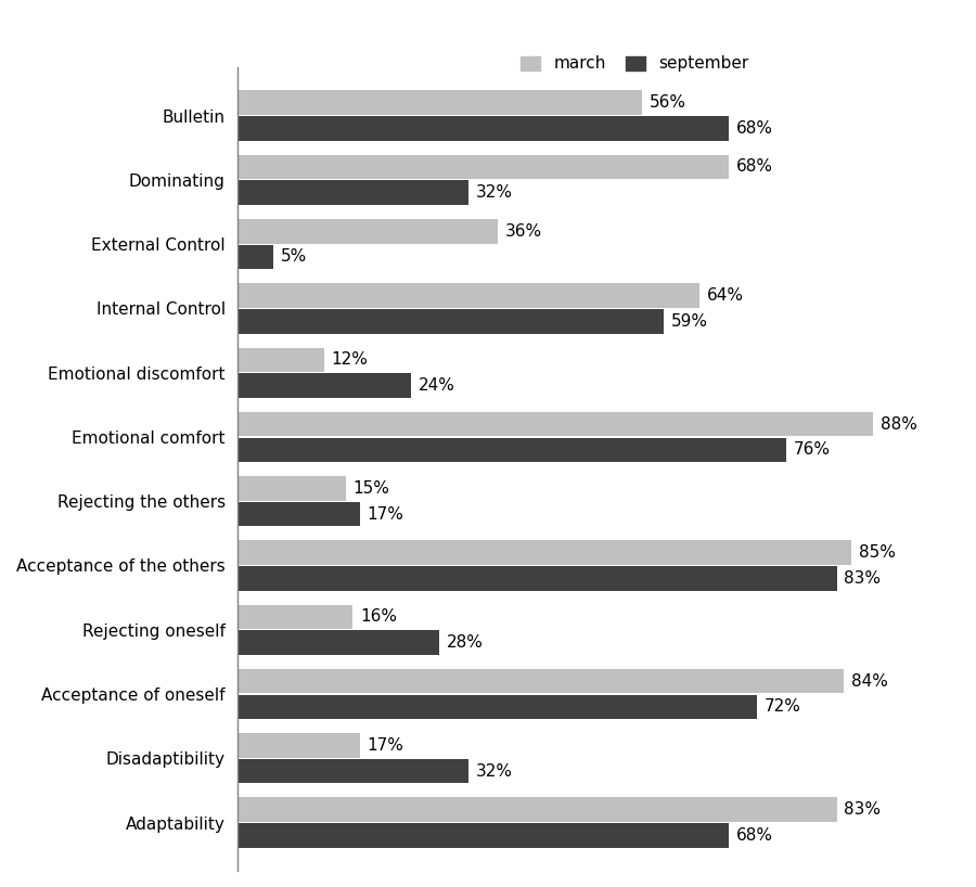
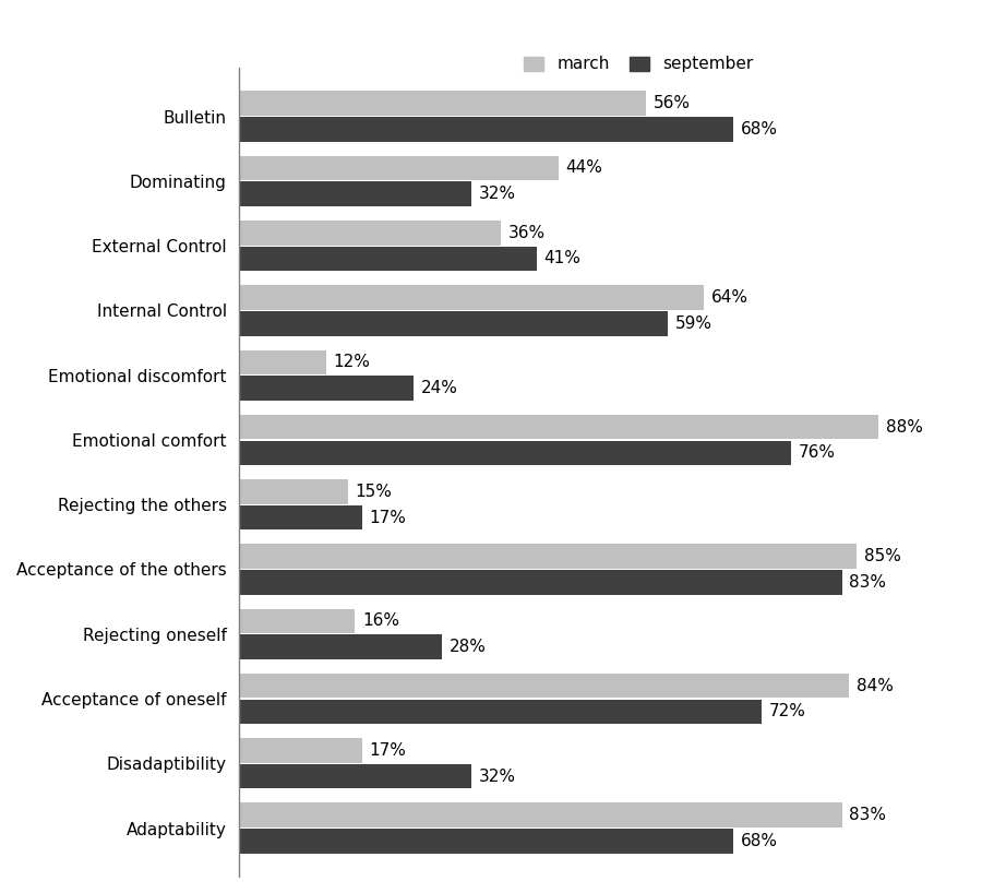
march/Dominating: 68% -> 44%
september/External Control: 5% -> 41%
